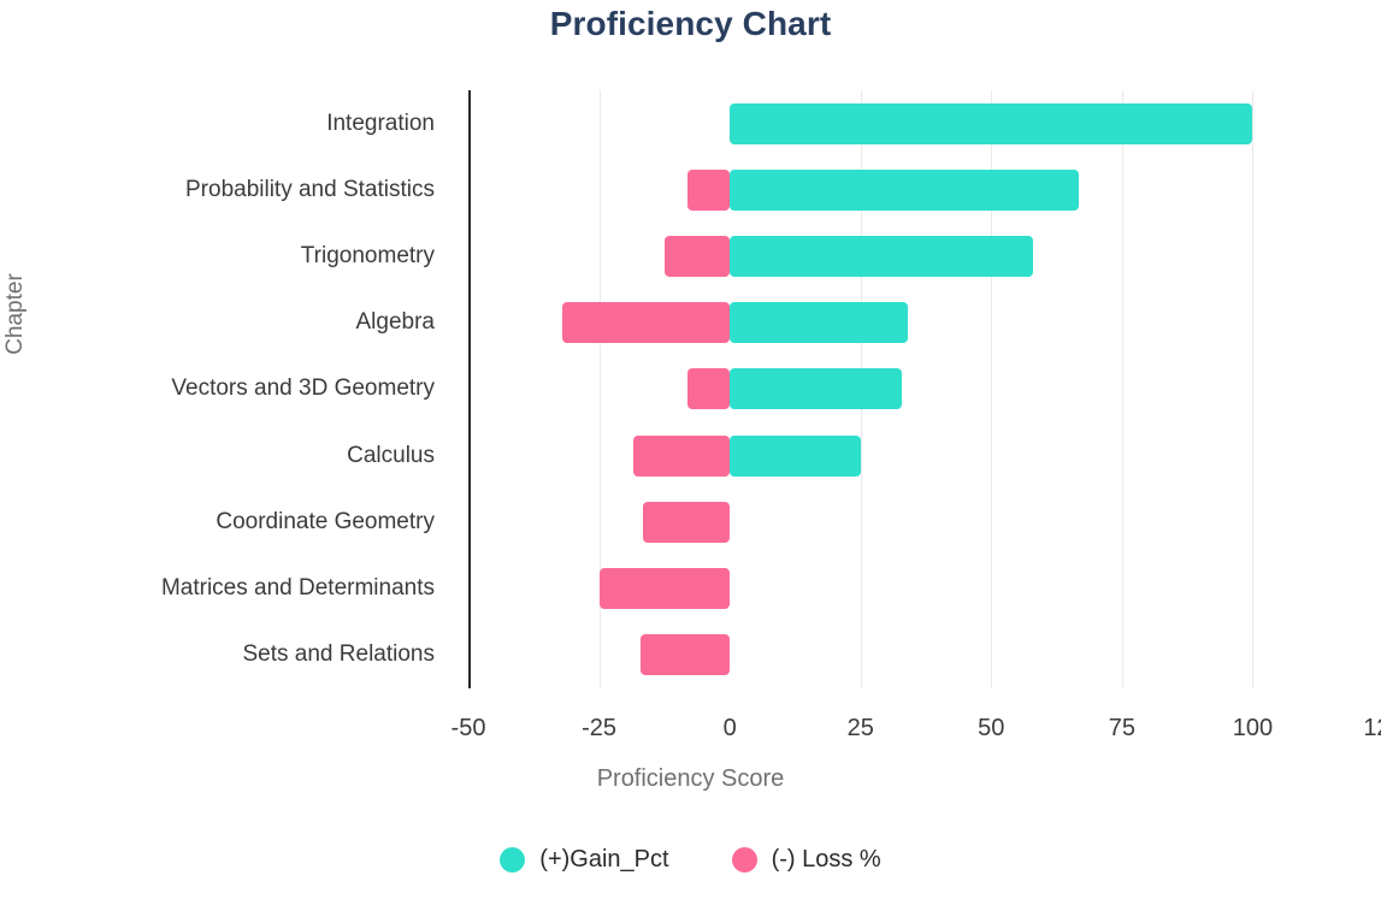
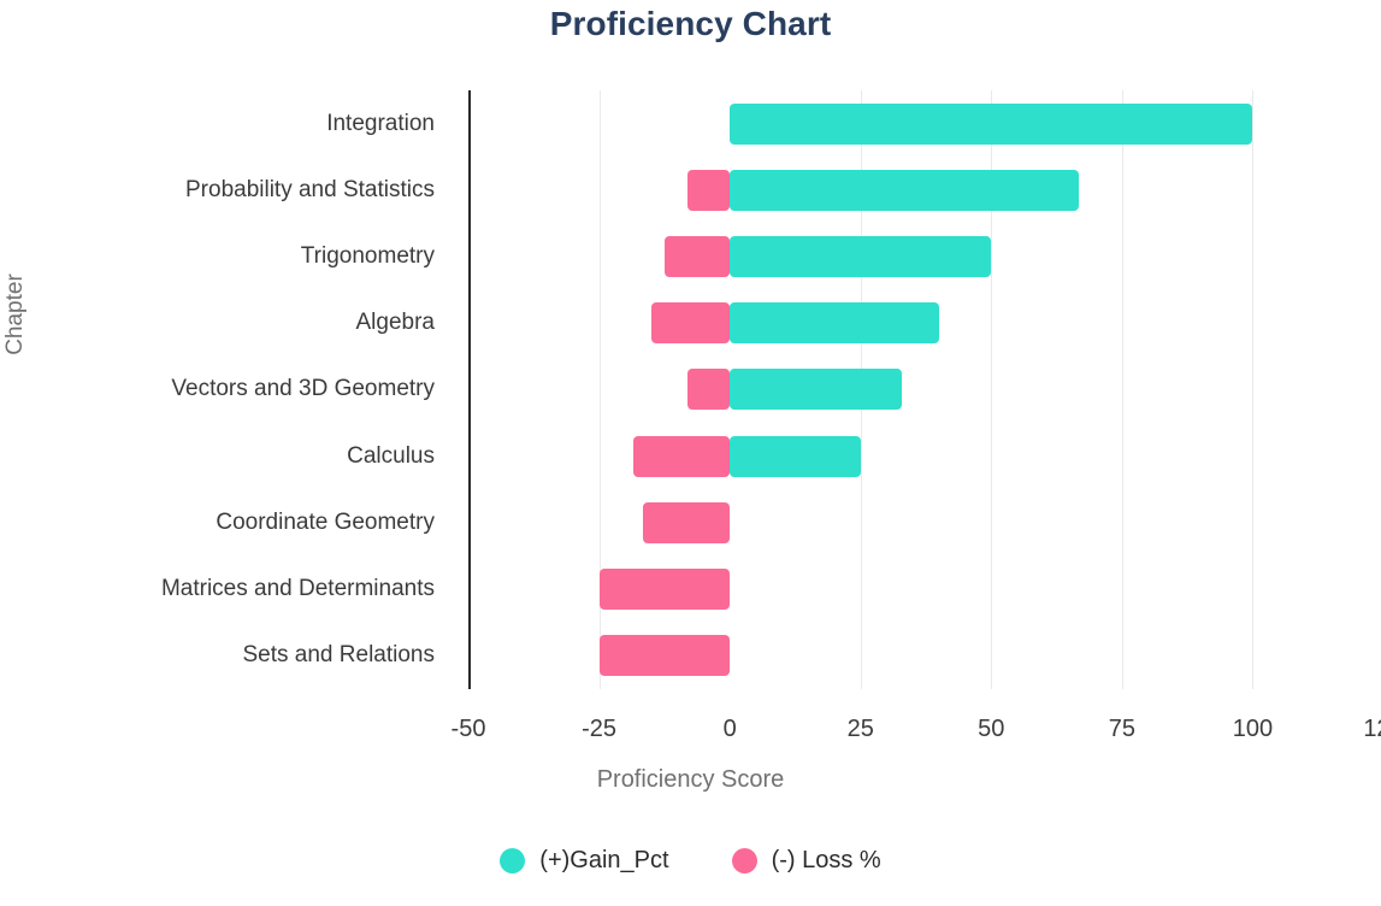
(+)Gain_Pct/Trigonometry: 58 -> 50
(+)Gain_Pct/Algebra: 34 -> 40
(-) Loss %/Algebra: -32 -> -15
(-) Loss %/Sets and Relations: -17 -> -25
